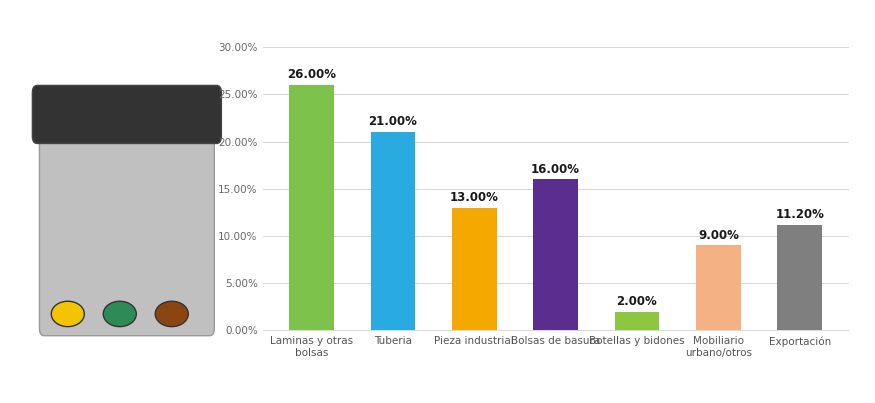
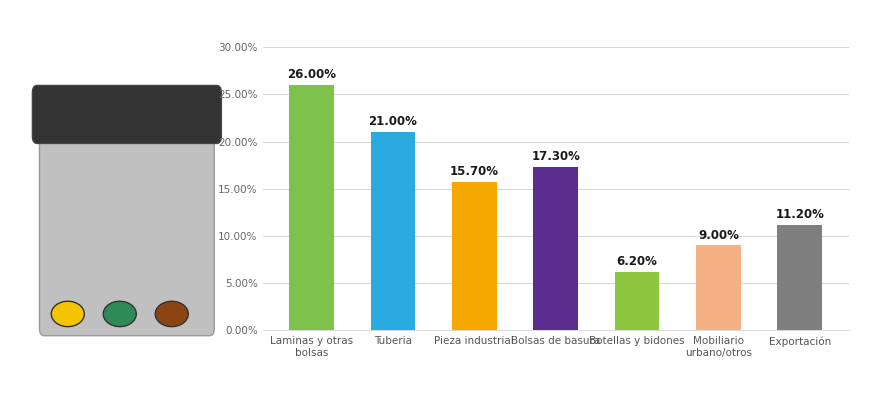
Pieza industrial: 13.00% -> 15.70%
Bolsas de basura: 16.00% -> 17.30%
Botellas y bidones: 2.00% -> 6.20%
